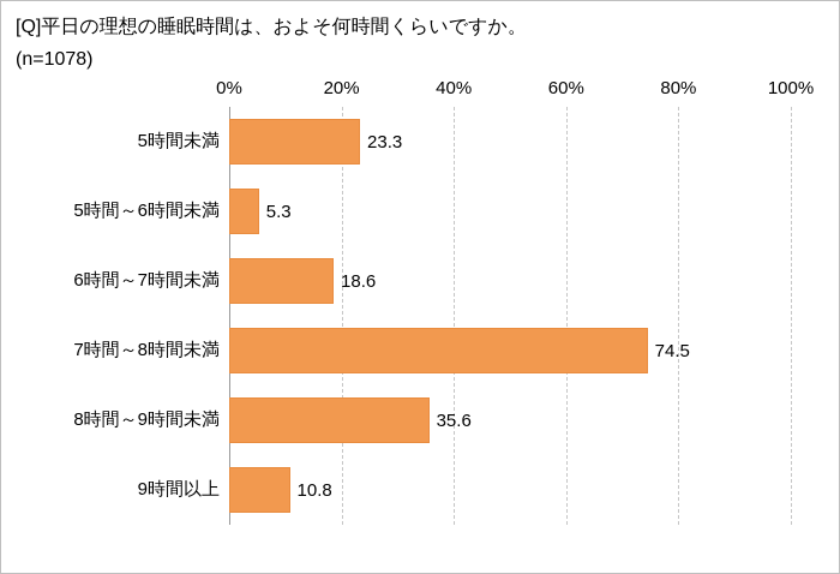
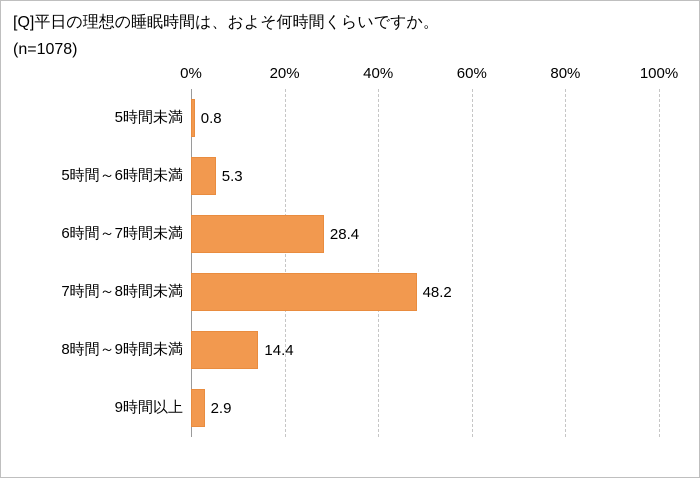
5時間未満: 23.3 -> 0.8
6時間～7時間未満: 18.6 -> 28.4
7時間～8時間未満: 74.5 -> 48.2
8時間～9時間未満: 35.6 -> 14.4
9時間以上: 10.8 -> 2.9
